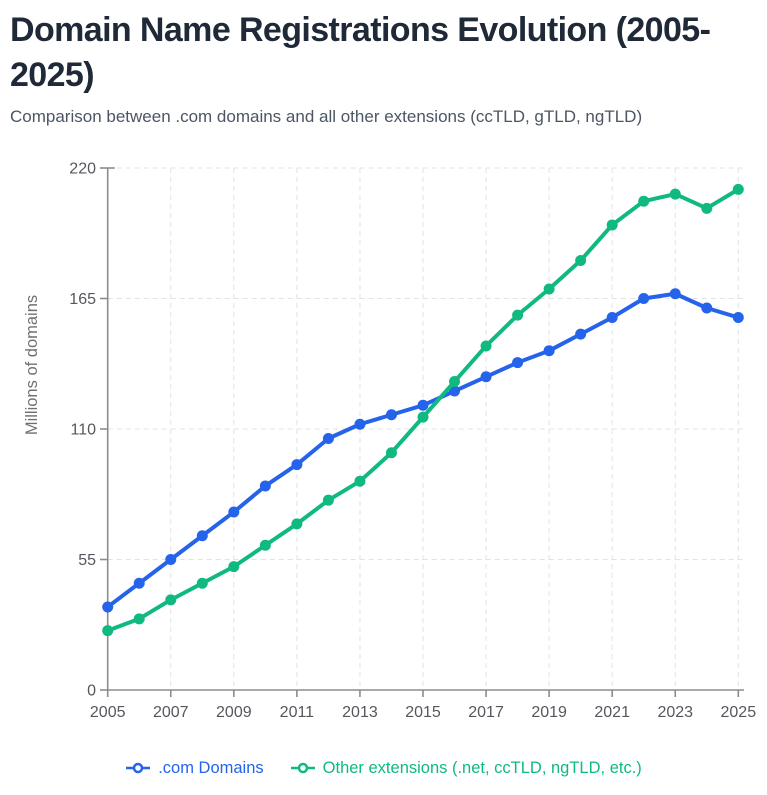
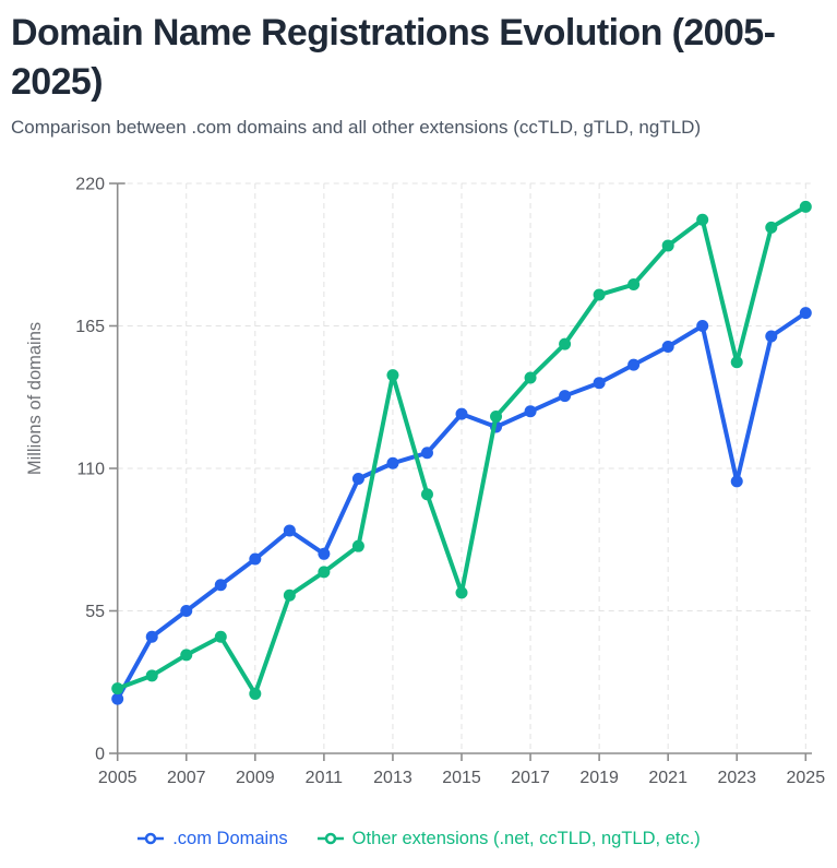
.com Domains/2005: 35 -> 21
Other extensions (.net, ccTLD, ngTLD, etc.)/2009: 52 -> 23
.com Domains/2011: 95 -> 77
Other extensions (.net, ccTLD, ngTLD, etc.)/2013: 88 -> 146
.com Domains/2015: 120 -> 131
Other extensions (.net, ccTLD, ngTLD, etc.)/2015: 115 -> 62
Other extensions (.net, ccTLD, ngTLD, etc.)/2019: 169 -> 177
.com Domains/2023: 167 -> 105
Other extensions (.net, ccTLD, ngTLD, etc.)/2023: 209 -> 151
.com Domains/2025: 157 -> 170
